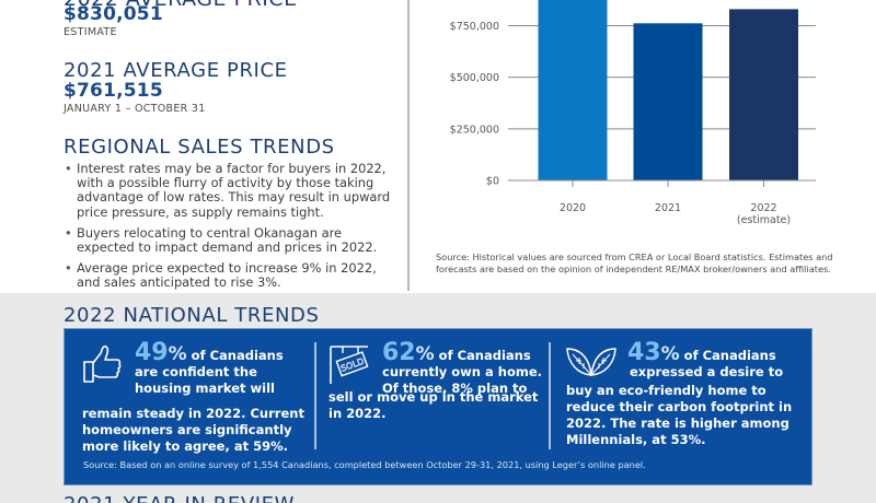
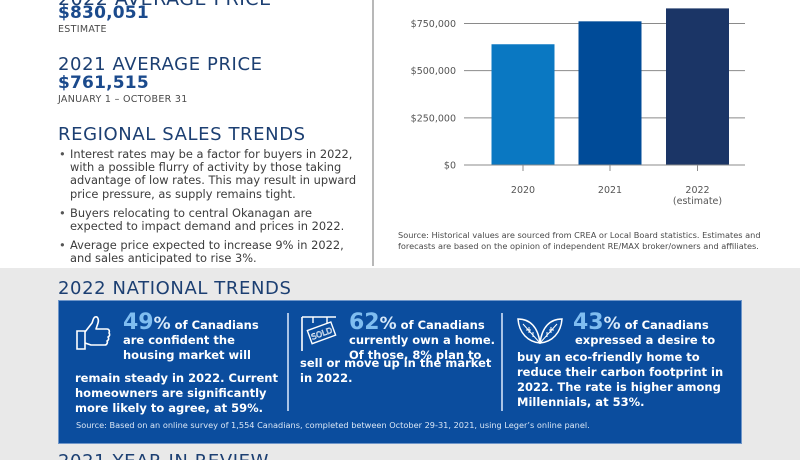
2020: $900000 -> $640000
